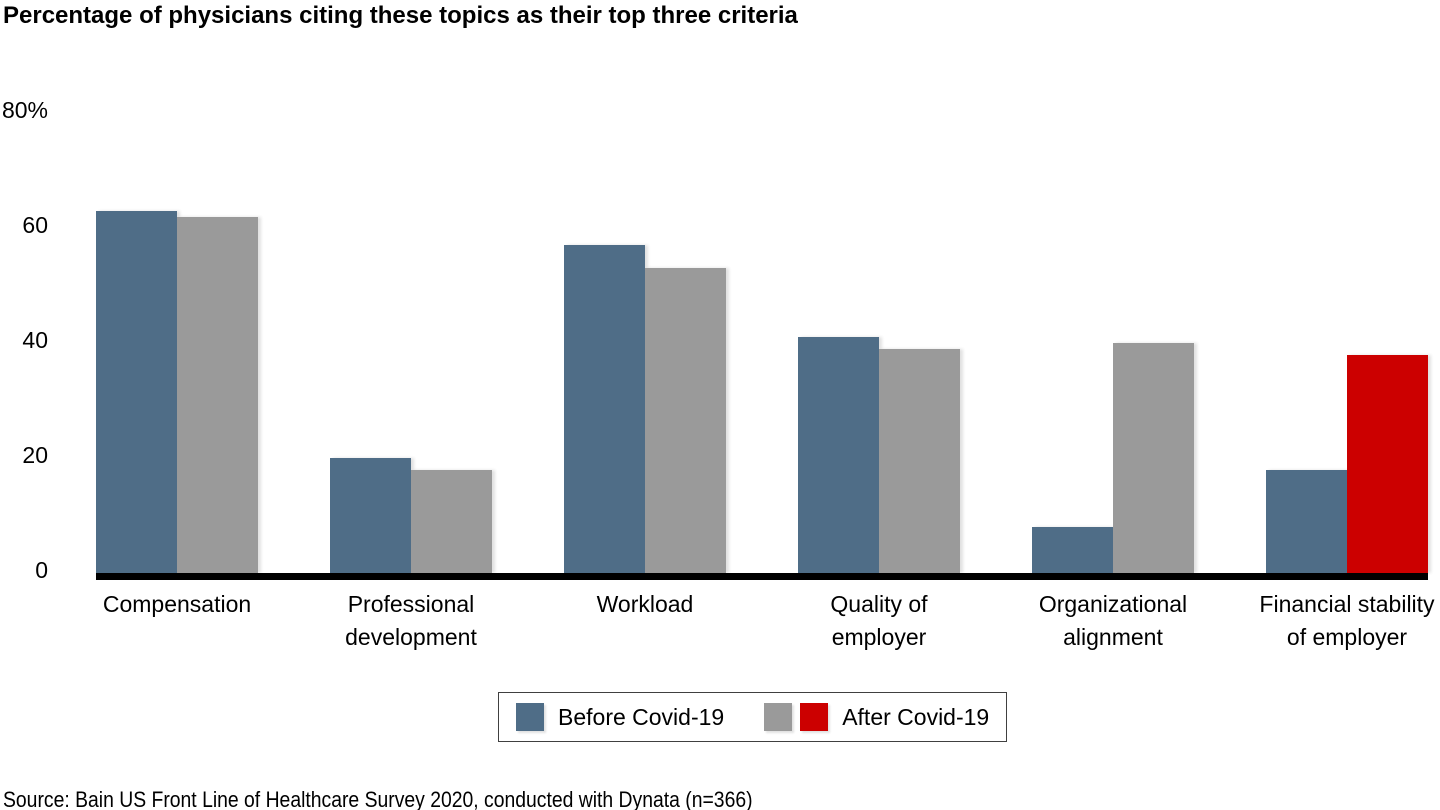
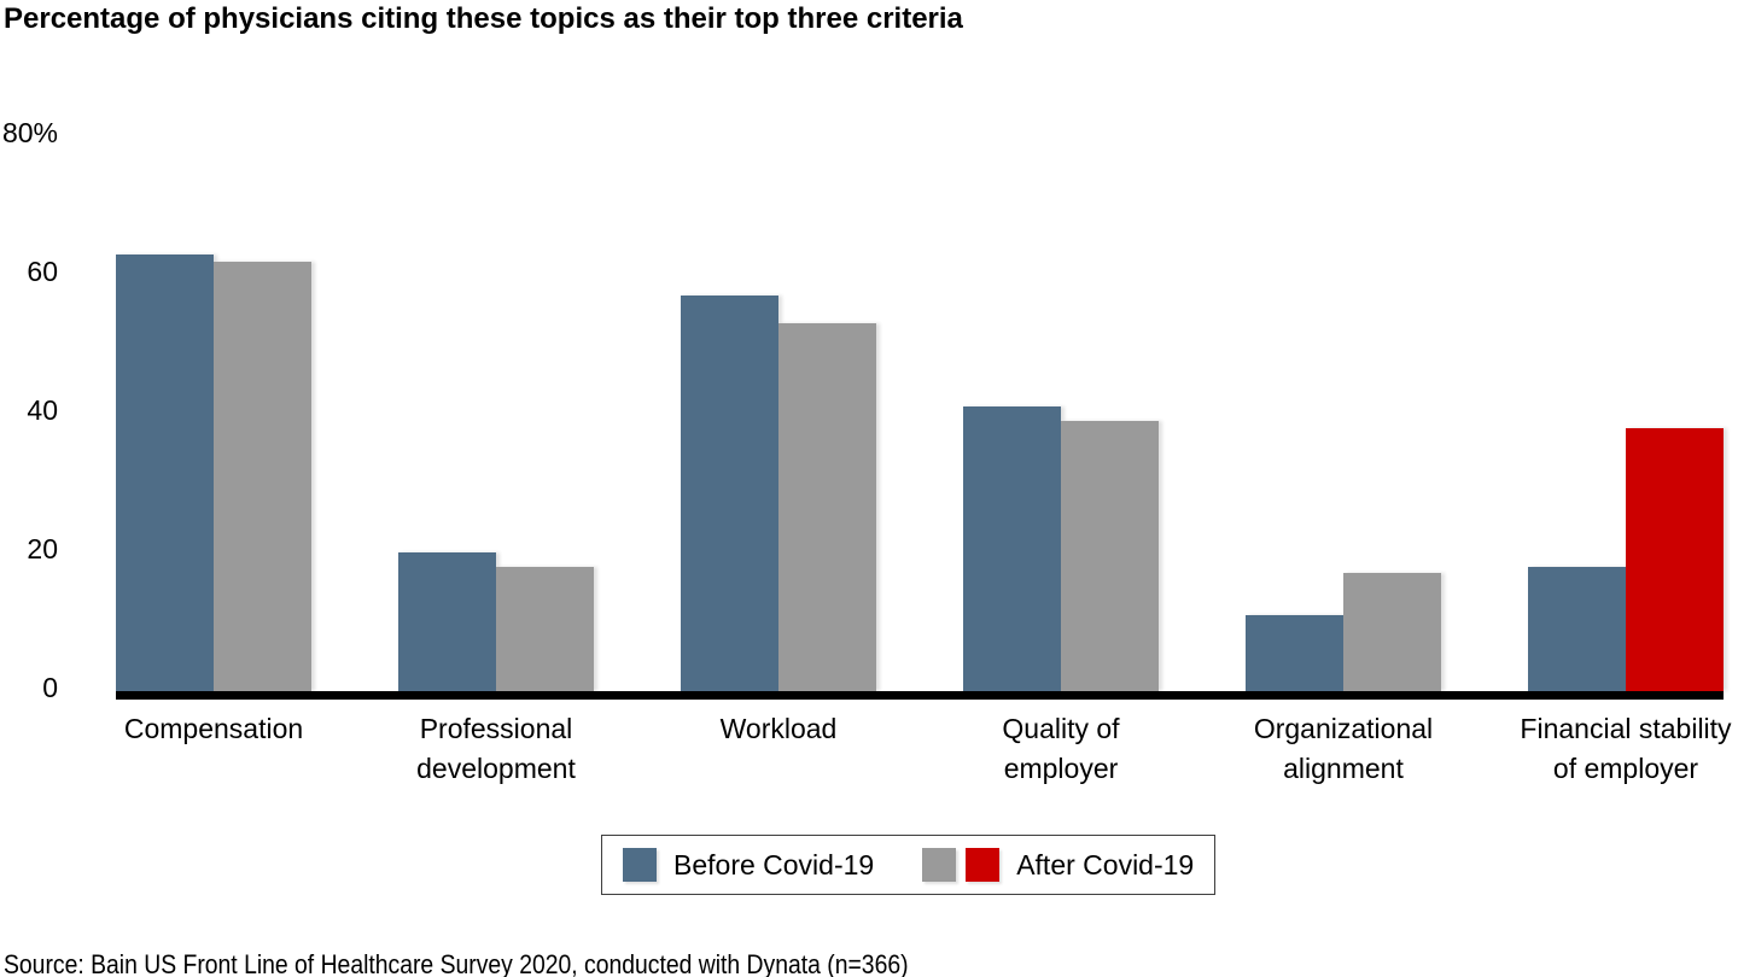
Before Covid-19/Organizational alignment: 8% -> 11%
After Covid-19/Organizational alignment: 40% -> 17%
